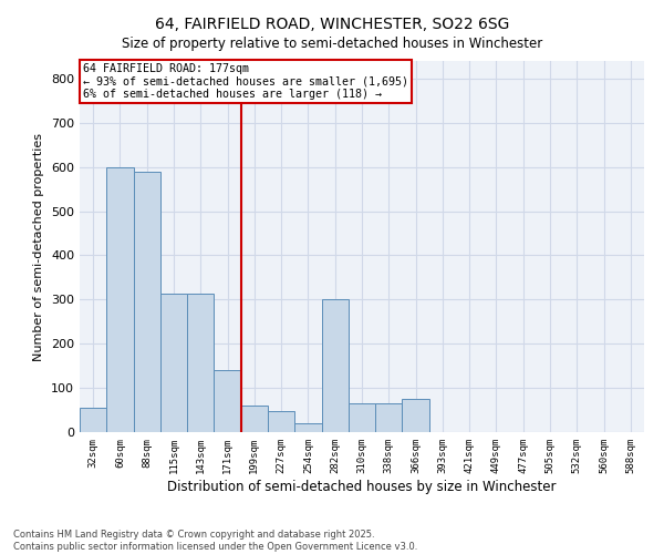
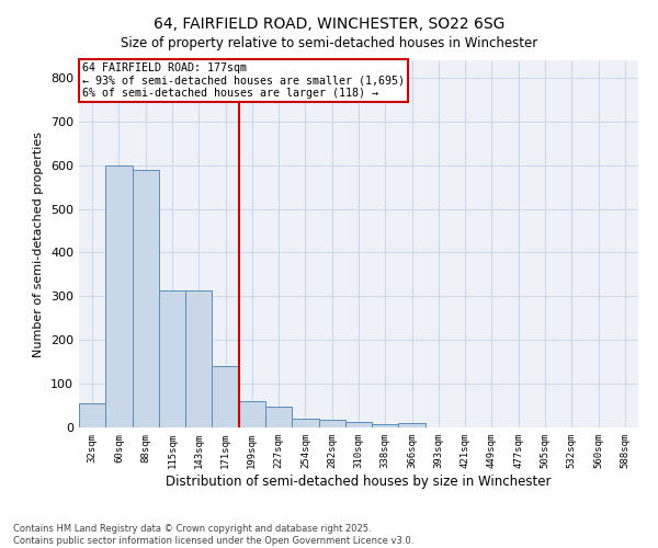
282sqm: 300 -> 18
310sqm: 65 -> 12
338sqm: 65 -> 8
366sqm: 75 -> 10
